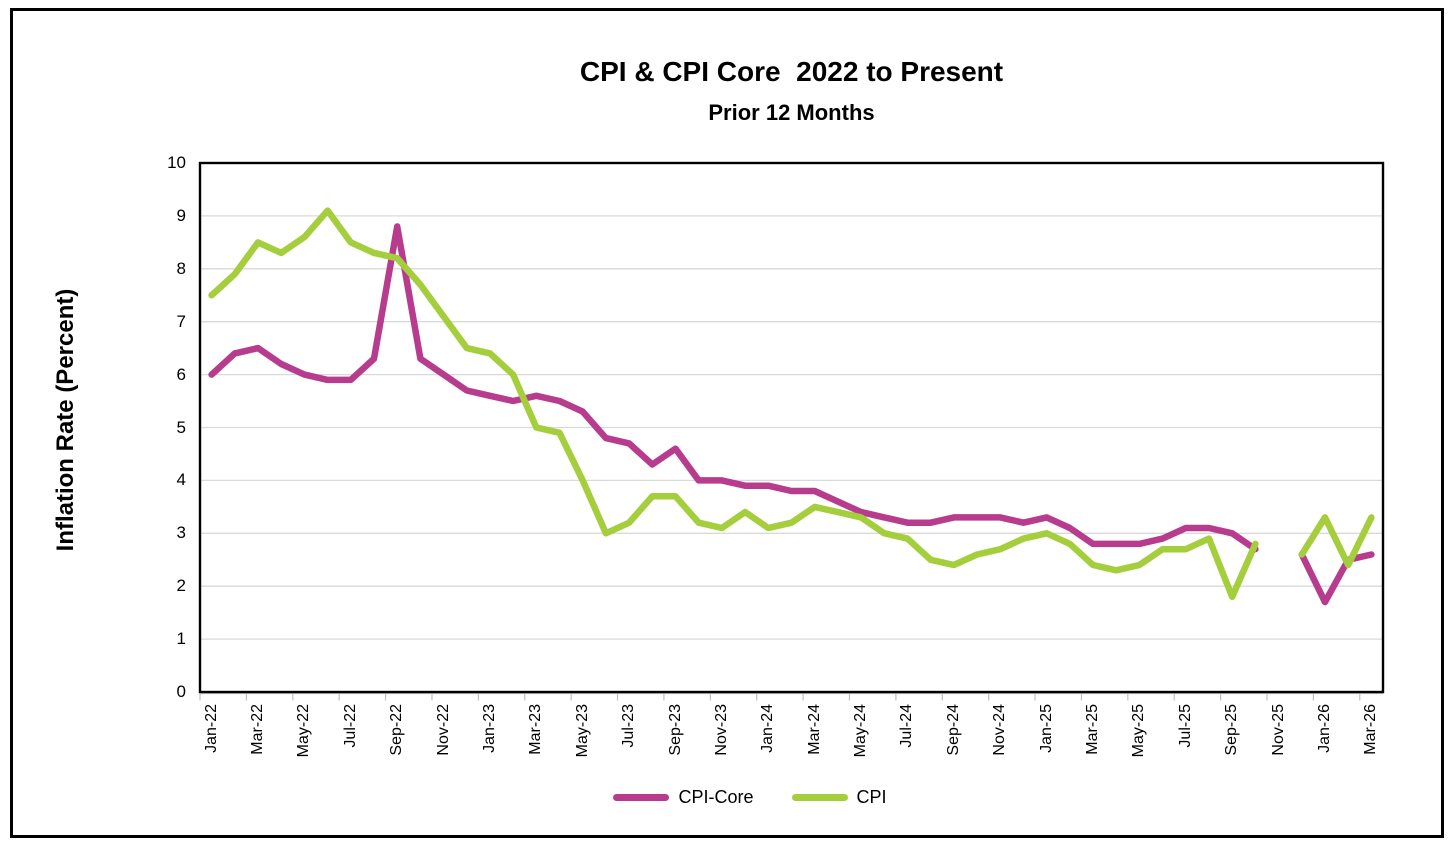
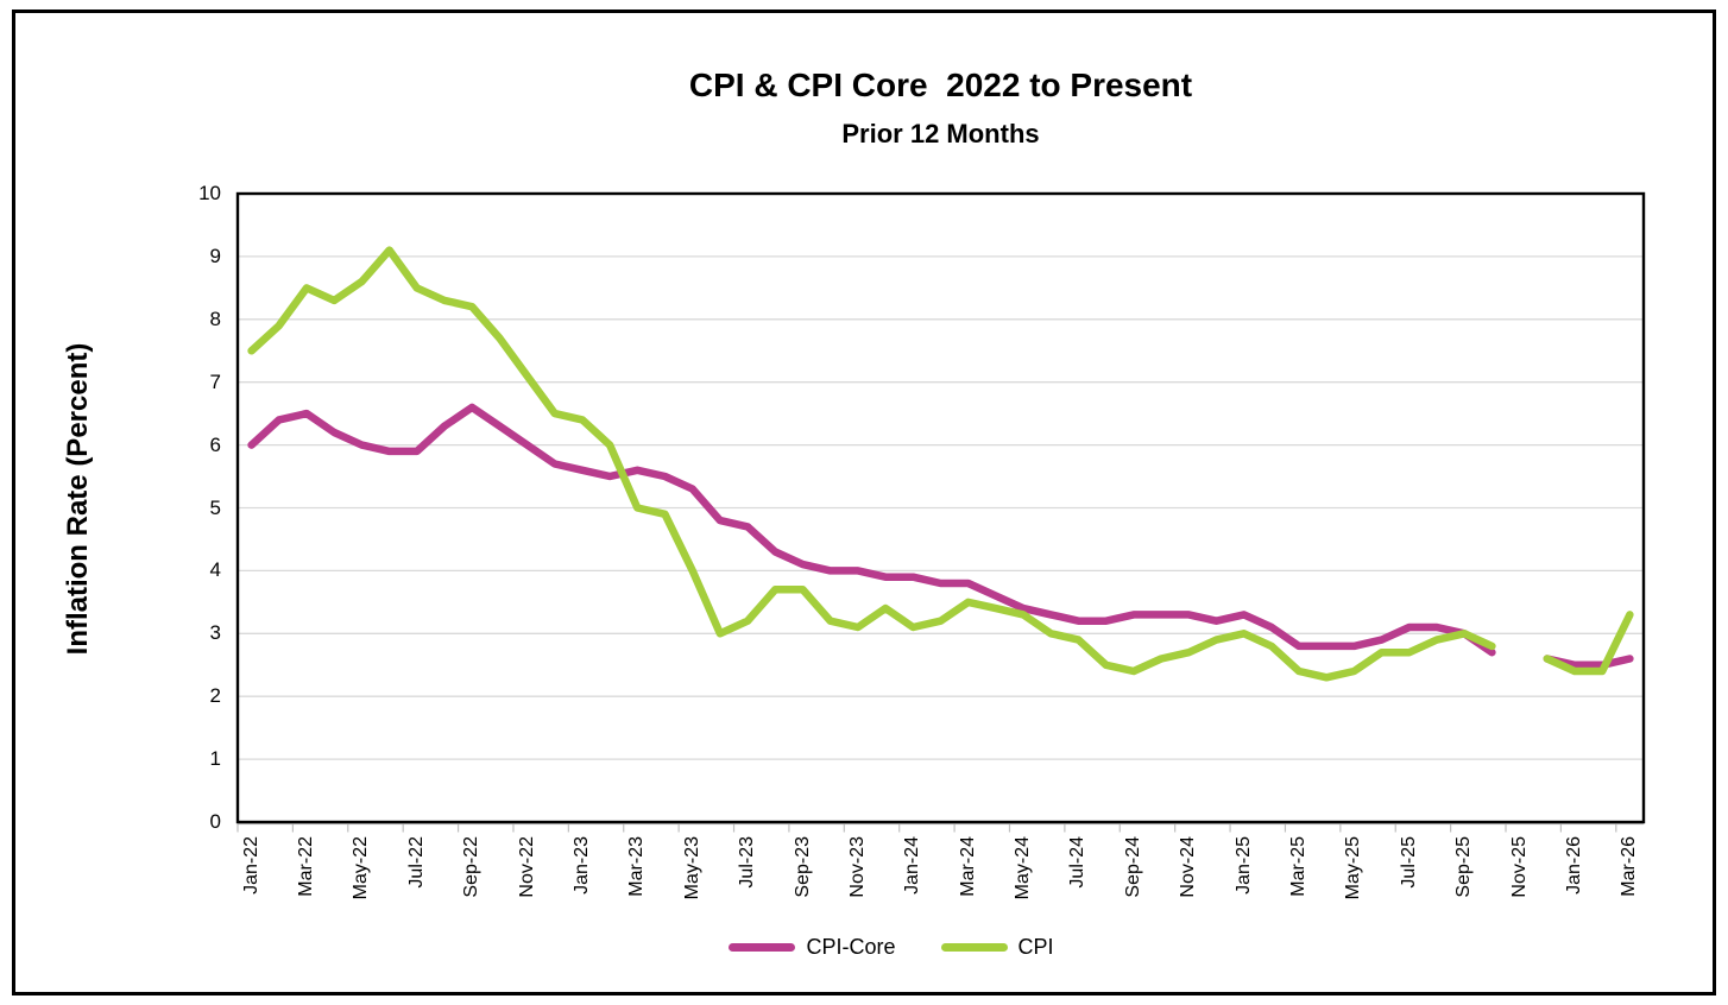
CPI-Core/Sep-22: 8.8 -> 6.6
CPI-Core/Sep-23: 4.6 -> 4.1
CPI/Sep-25: 1.8 -> 3.0
CPI-Core/Jan-26: 1.7 -> 2.5
CPI/Jan-26: 3.3 -> 2.4
